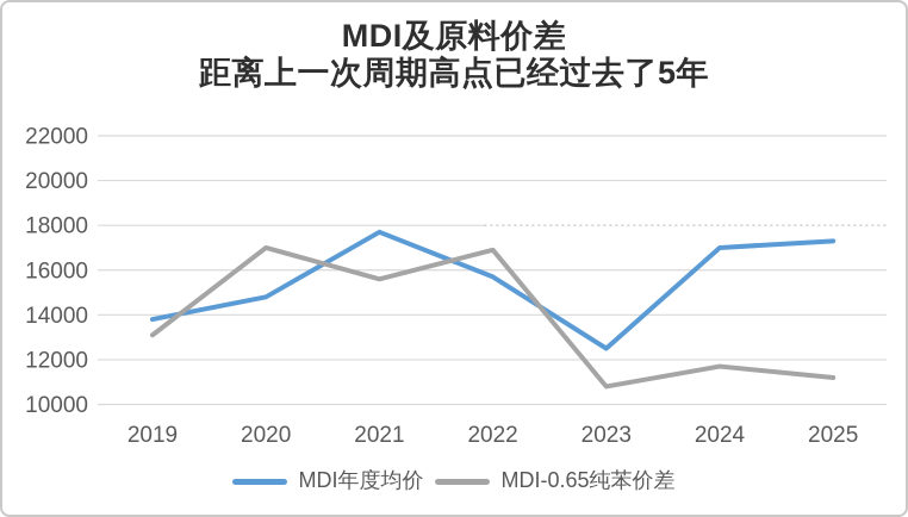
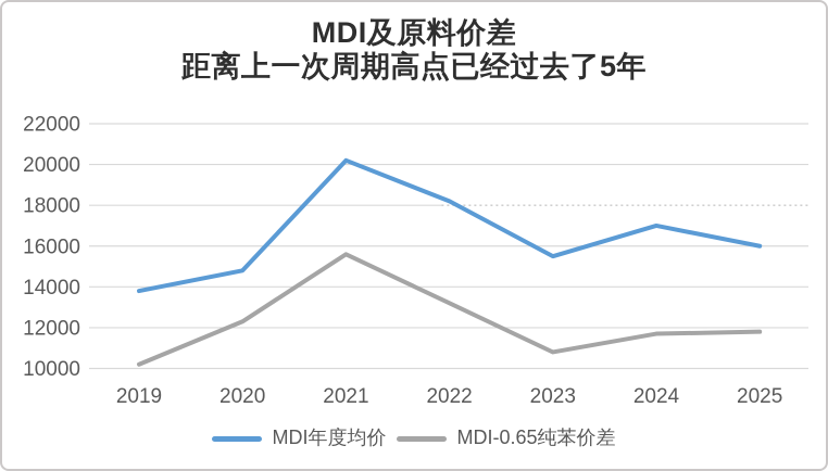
MDI-0.65纯苯价差/2019: 13100 -> 10200
MDI-0.65纯苯价差/2020: 17000 -> 12300
MDI年度均价/2021: 17700 -> 20200
MDI年度均价/2022: 15700 -> 18200
MDI-0.65纯苯价差/2022: 16900 -> 13200
MDI年度均价/2023: 12500 -> 15500
MDI年度均价/2025: 17300 -> 16000
MDI-0.65纯苯价差/2025: 11200 -> 11800
